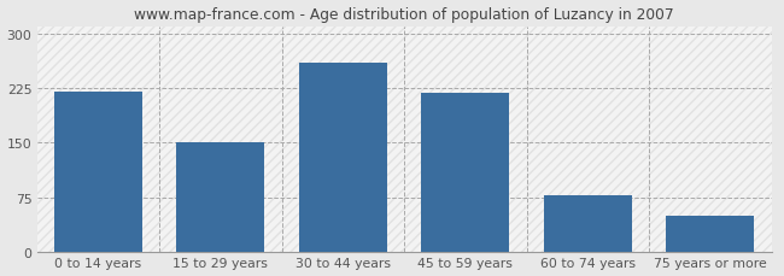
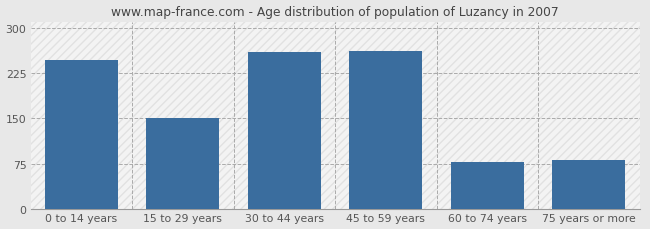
0 to 14 years: 220 -> 246
45 to 59 years: 218 -> 262
75 years or more: 50 -> 82
